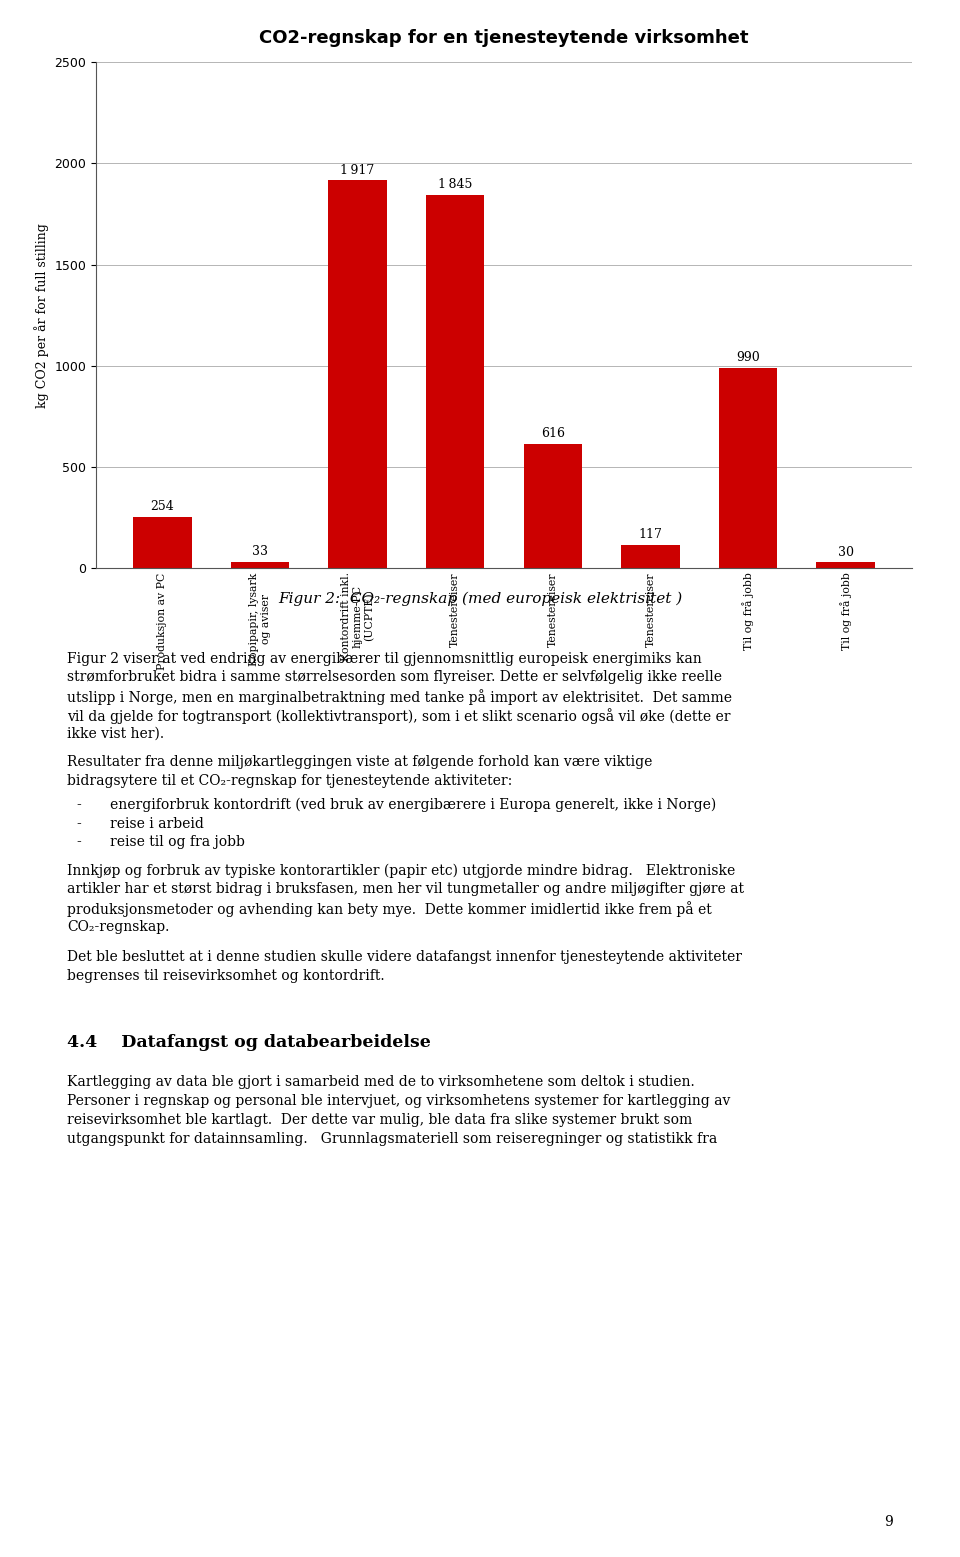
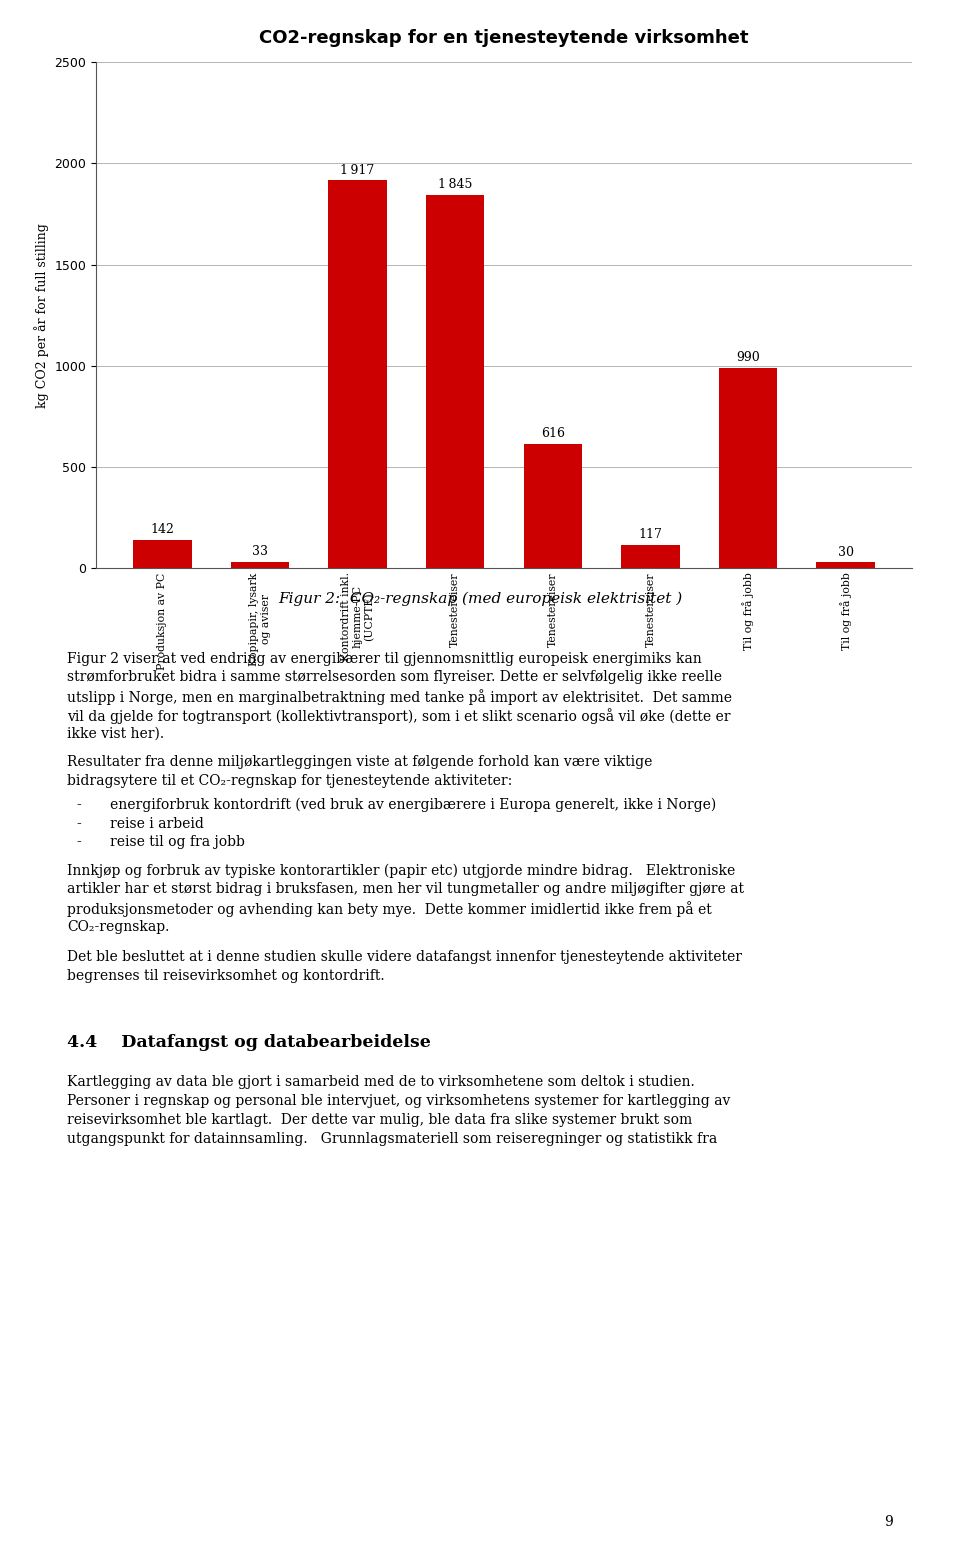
Produksjon av PC: 254 -> 142
